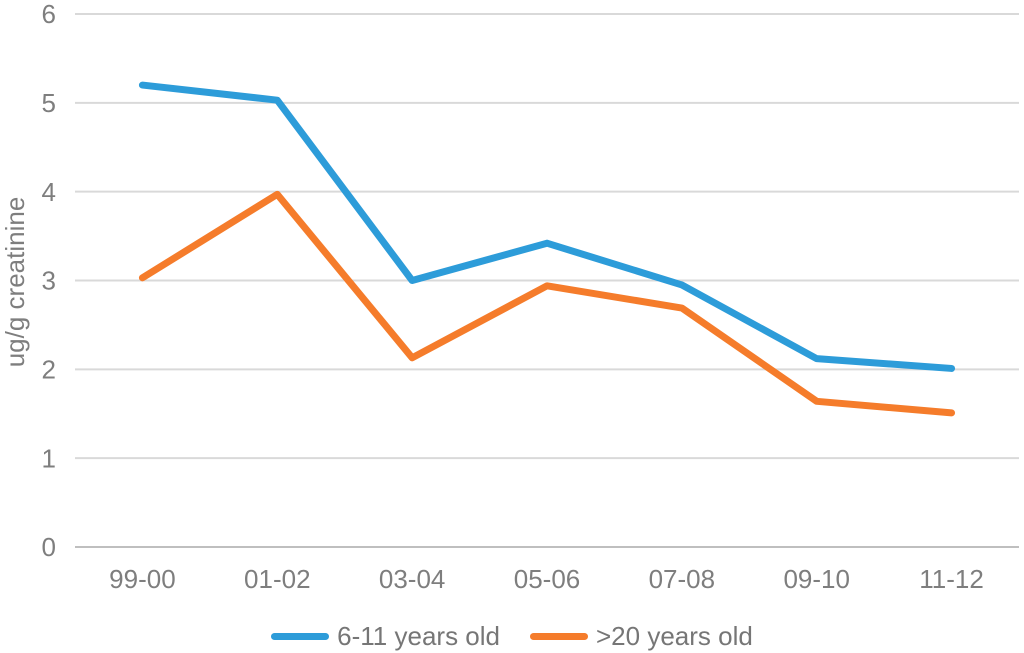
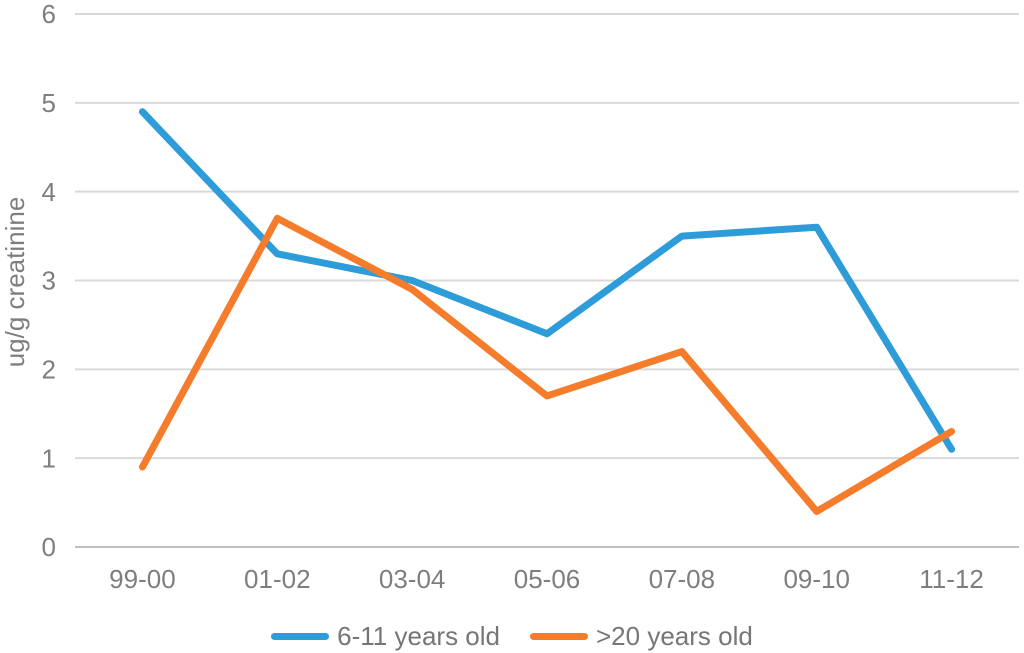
6-11 years old/99-00: 5.2 -> 4.9
>20 years old/99-00: 3.0 -> 0.9
6-11 years old/01-02: 5.0 -> 3.3
>20 years old/01-02: 4.0 -> 3.7
>20 years old/03-04: 2.1 -> 2.9
6-11 years old/05-06: 3.4 -> 2.4
>20 years old/05-06: 2.9 -> 1.7
6-11 years old/07-08: 3.0 -> 3.5
>20 years old/07-08: 2.7 -> 2.2
6-11 years old/09-10: 2.1 -> 3.6
>20 years old/09-10: 1.6 -> 0.4
6-11 years old/11-12: 2.0 -> 1.1
>20 years old/11-12: 1.5 -> 1.3
